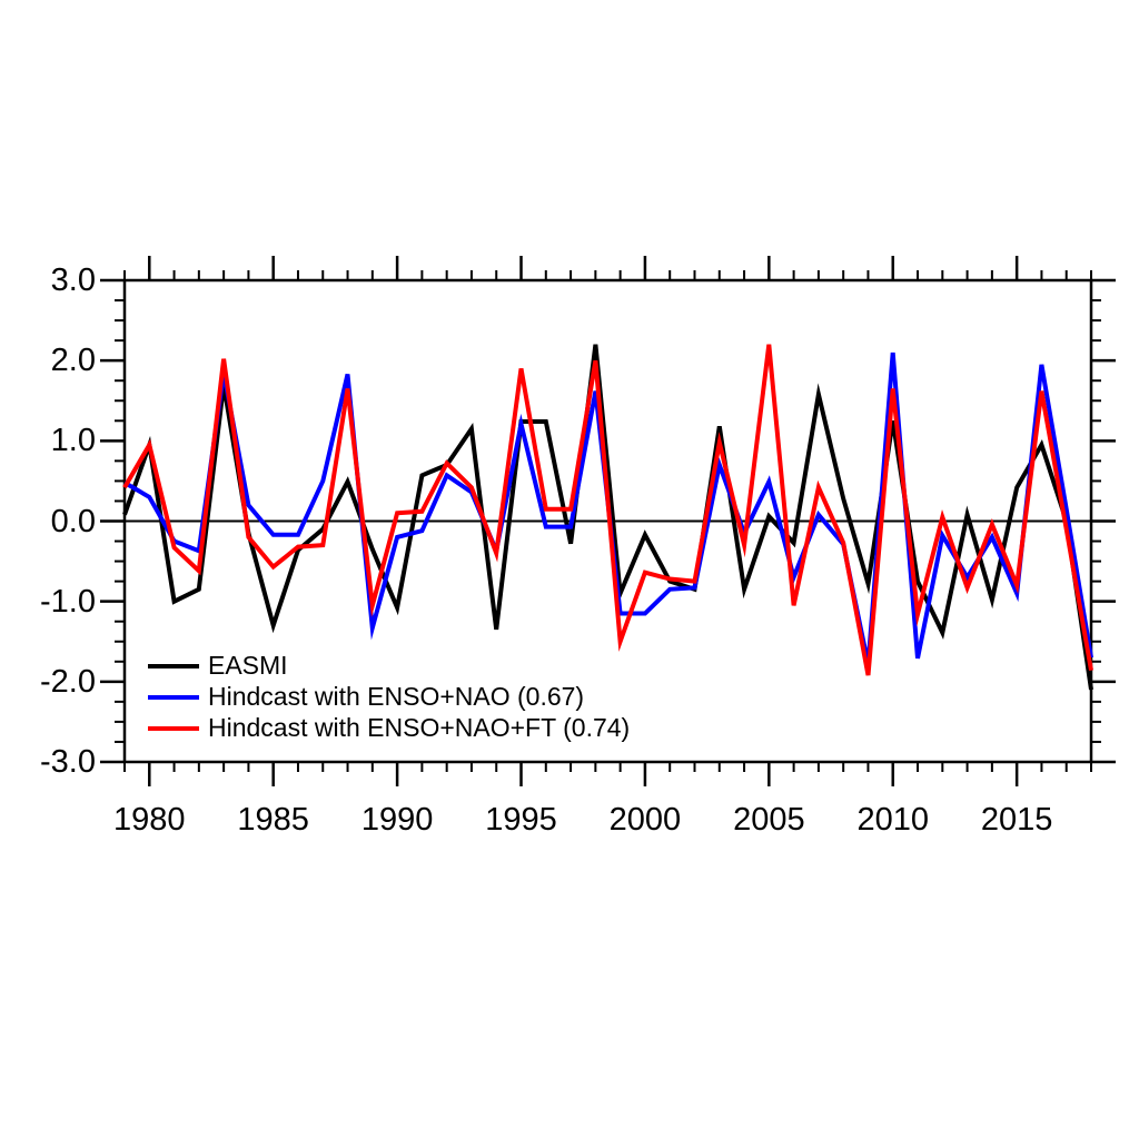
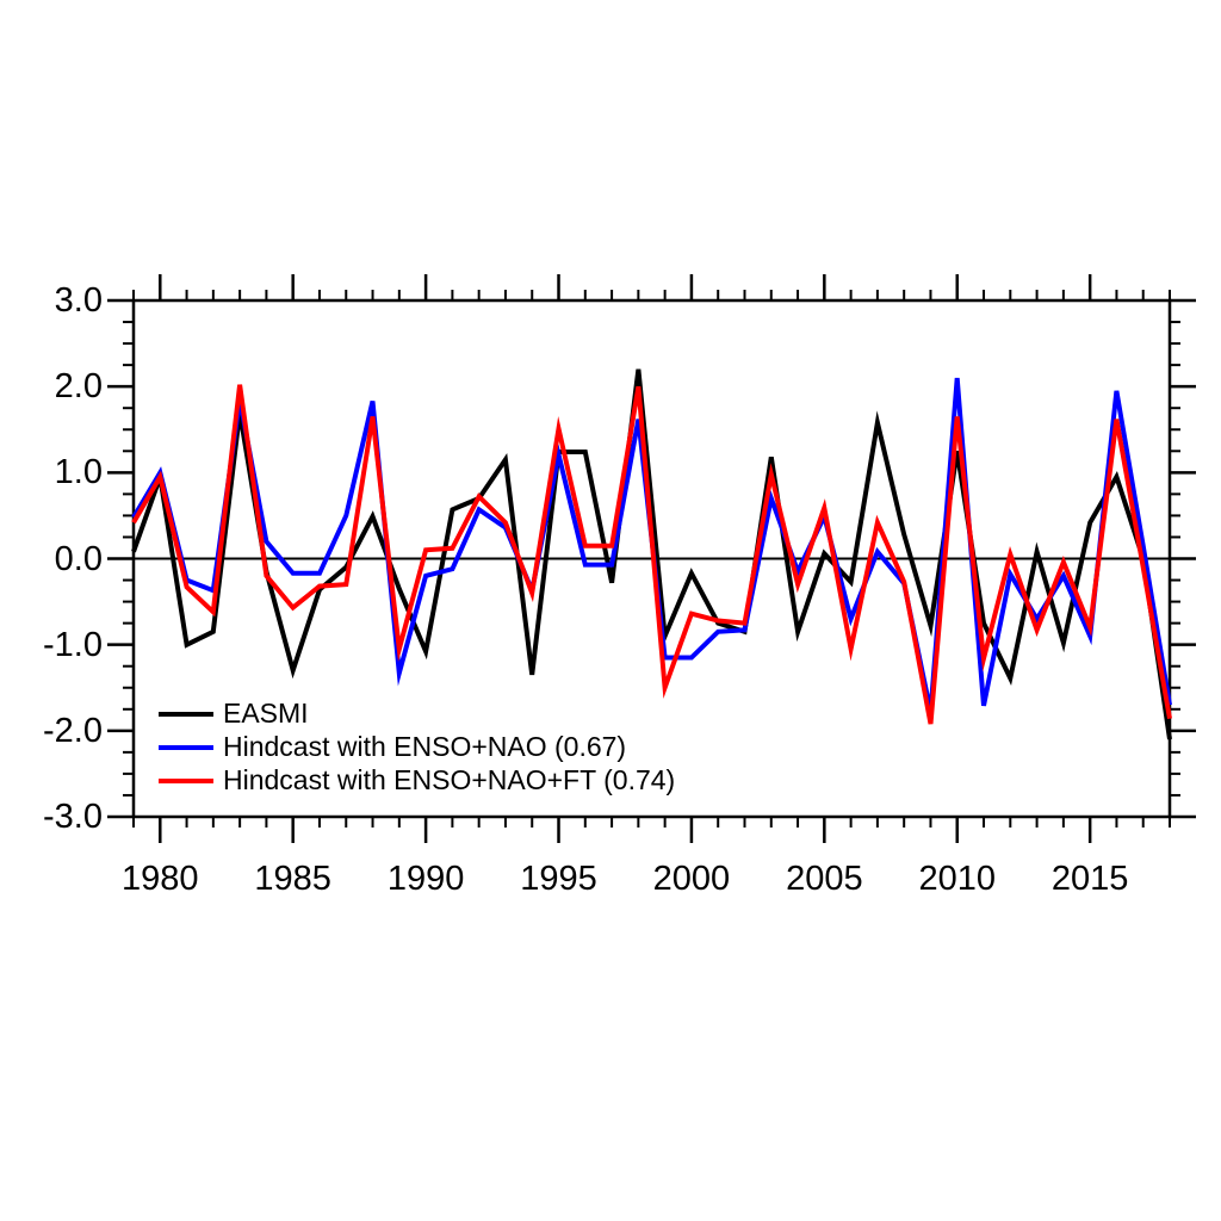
Hindcast with ENSO+NAO (0.67)/1980: 0.3 -> 1.0
Hindcast with ENSO+NAO+FT (0.74)/1995: 1.9 -> 1.5
Hindcast with ENSO+NAO+FT (0.74)/2005: 2.2 -> 0.6
